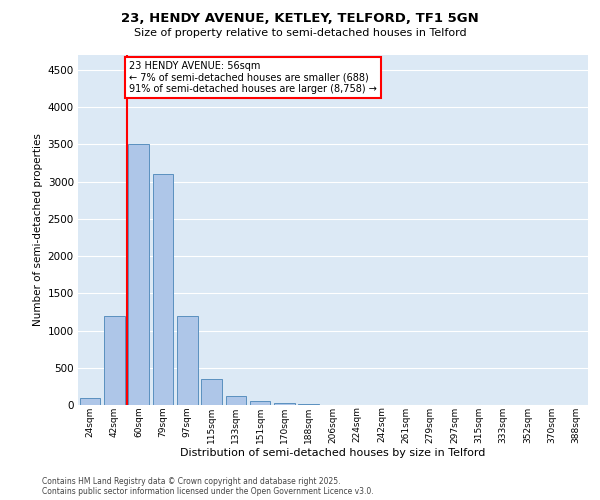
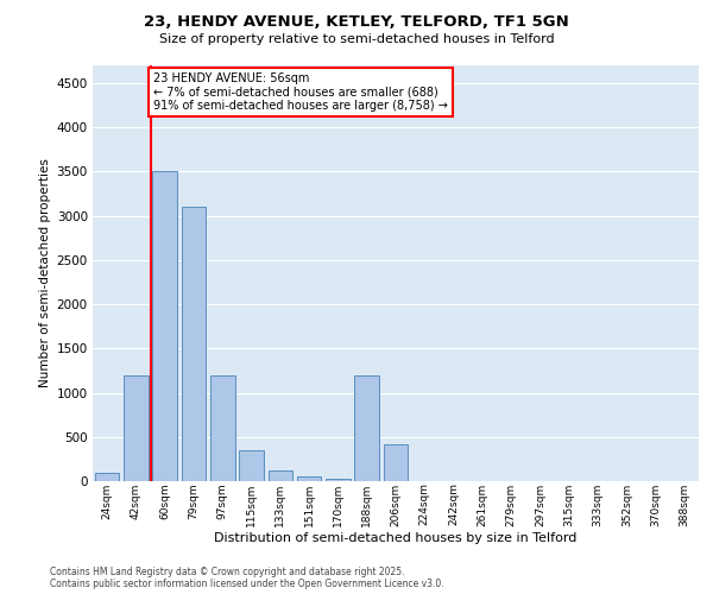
188sqm: 10 -> 1200
206sqm: 0 -> 420
